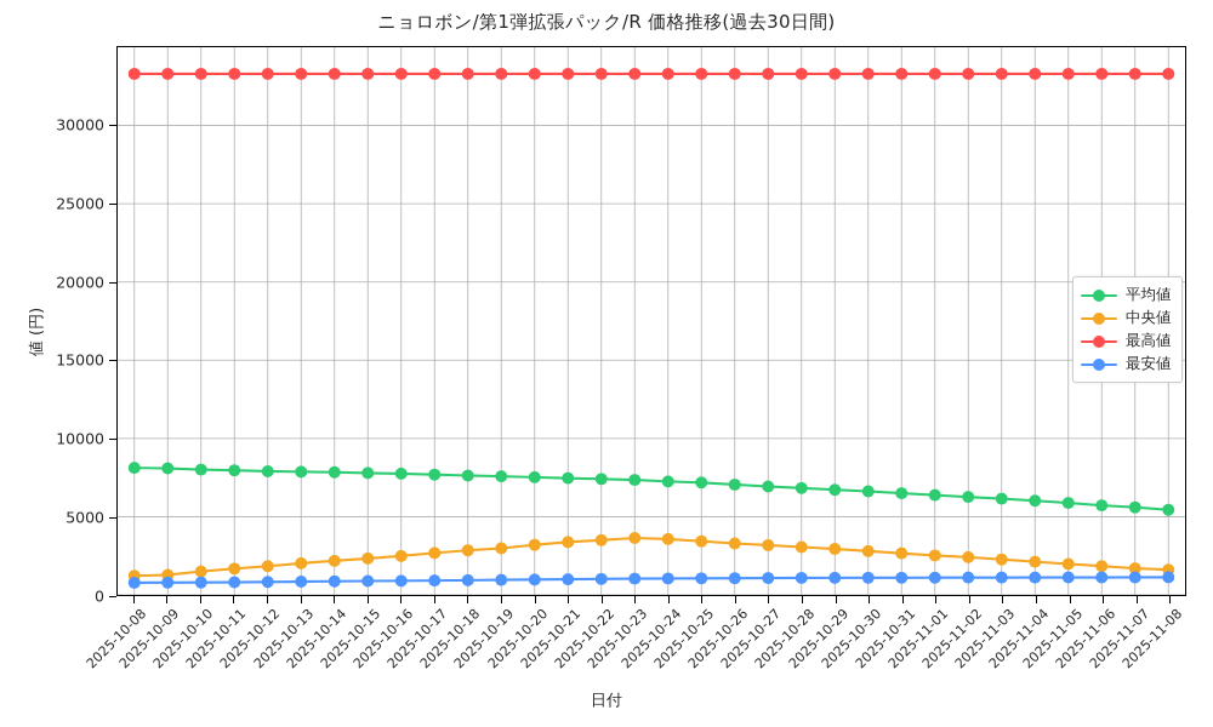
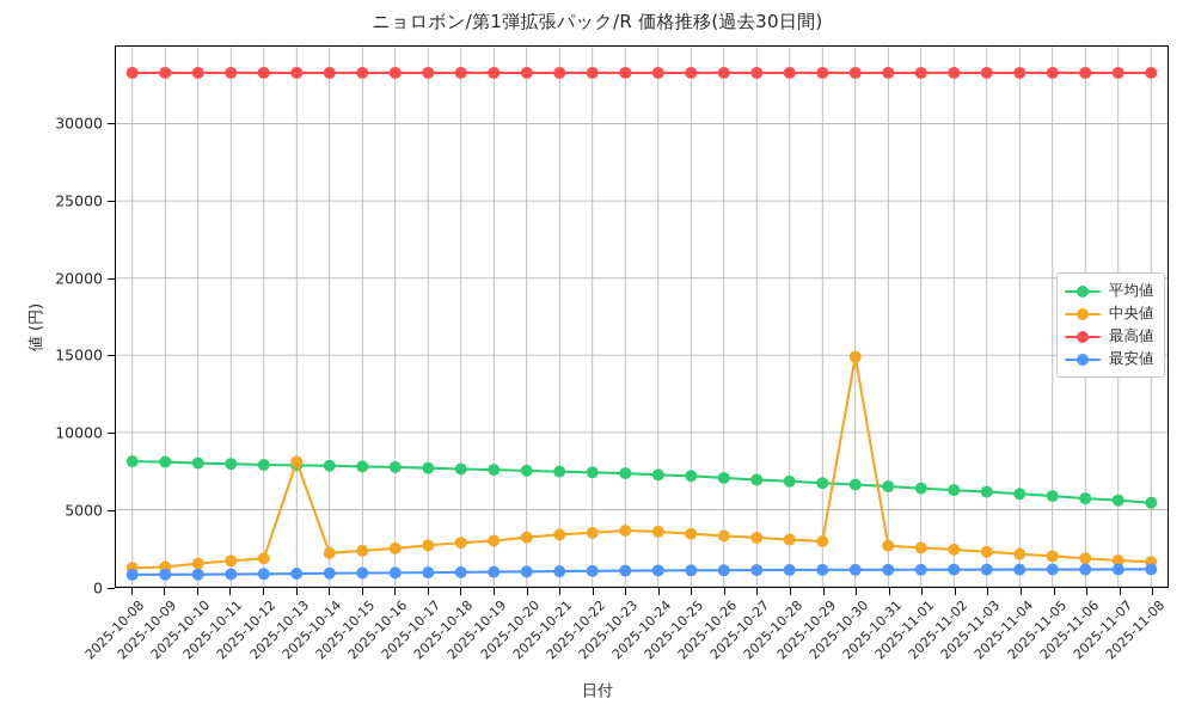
中央値/2025-10-13: 2000 -> 8100
中央値/2025-10-30: 2800 -> 14900
